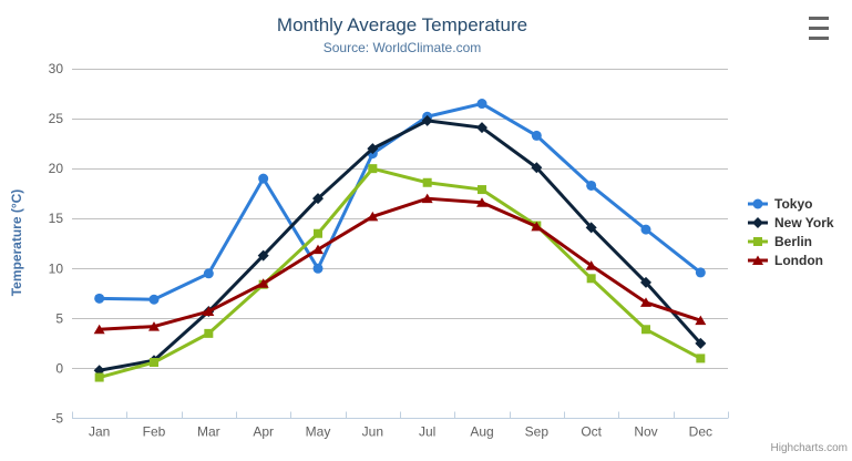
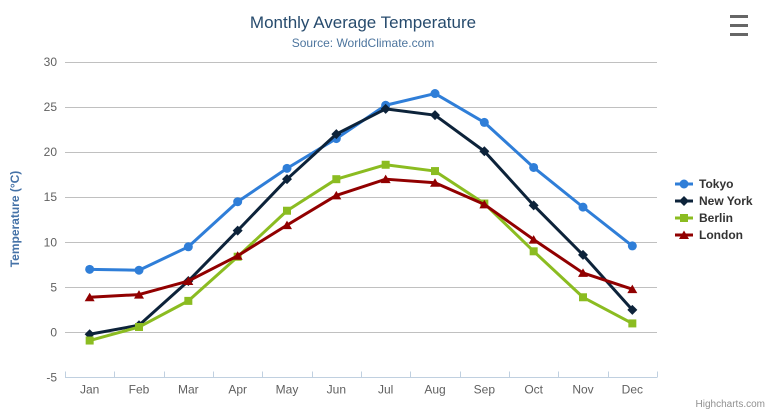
Tokyo/Apr: 19 -> 14
Tokyo/May: 10 -> 18
Berlin/Jun: 20 -> 17
